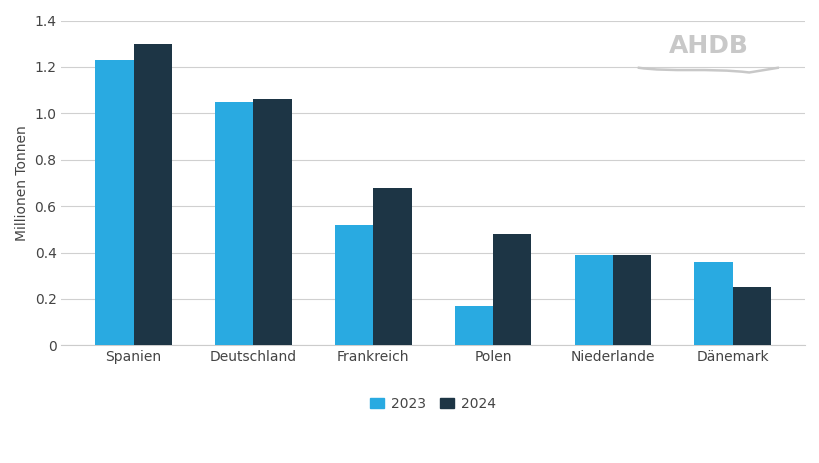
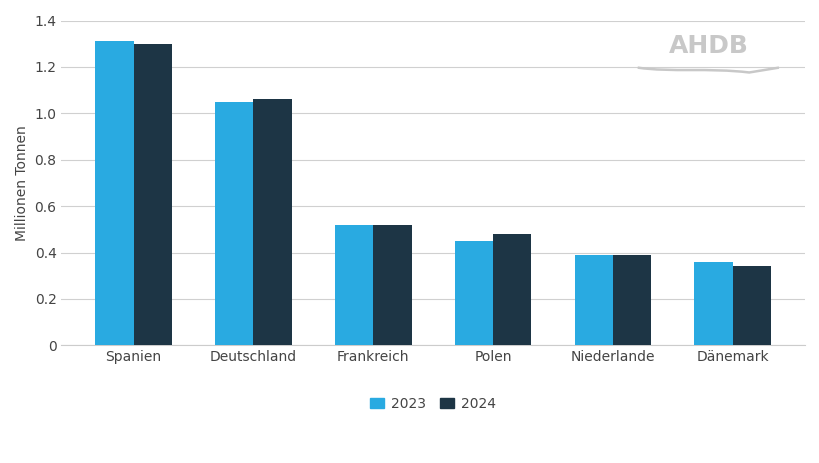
2023/Spanien: 1.23 -> 1.31
2024/Frankreich: 0.68 -> 0.52
2023/Polen: 0.17 -> 0.45
2024/Dänemark: 0.25 -> 0.34
